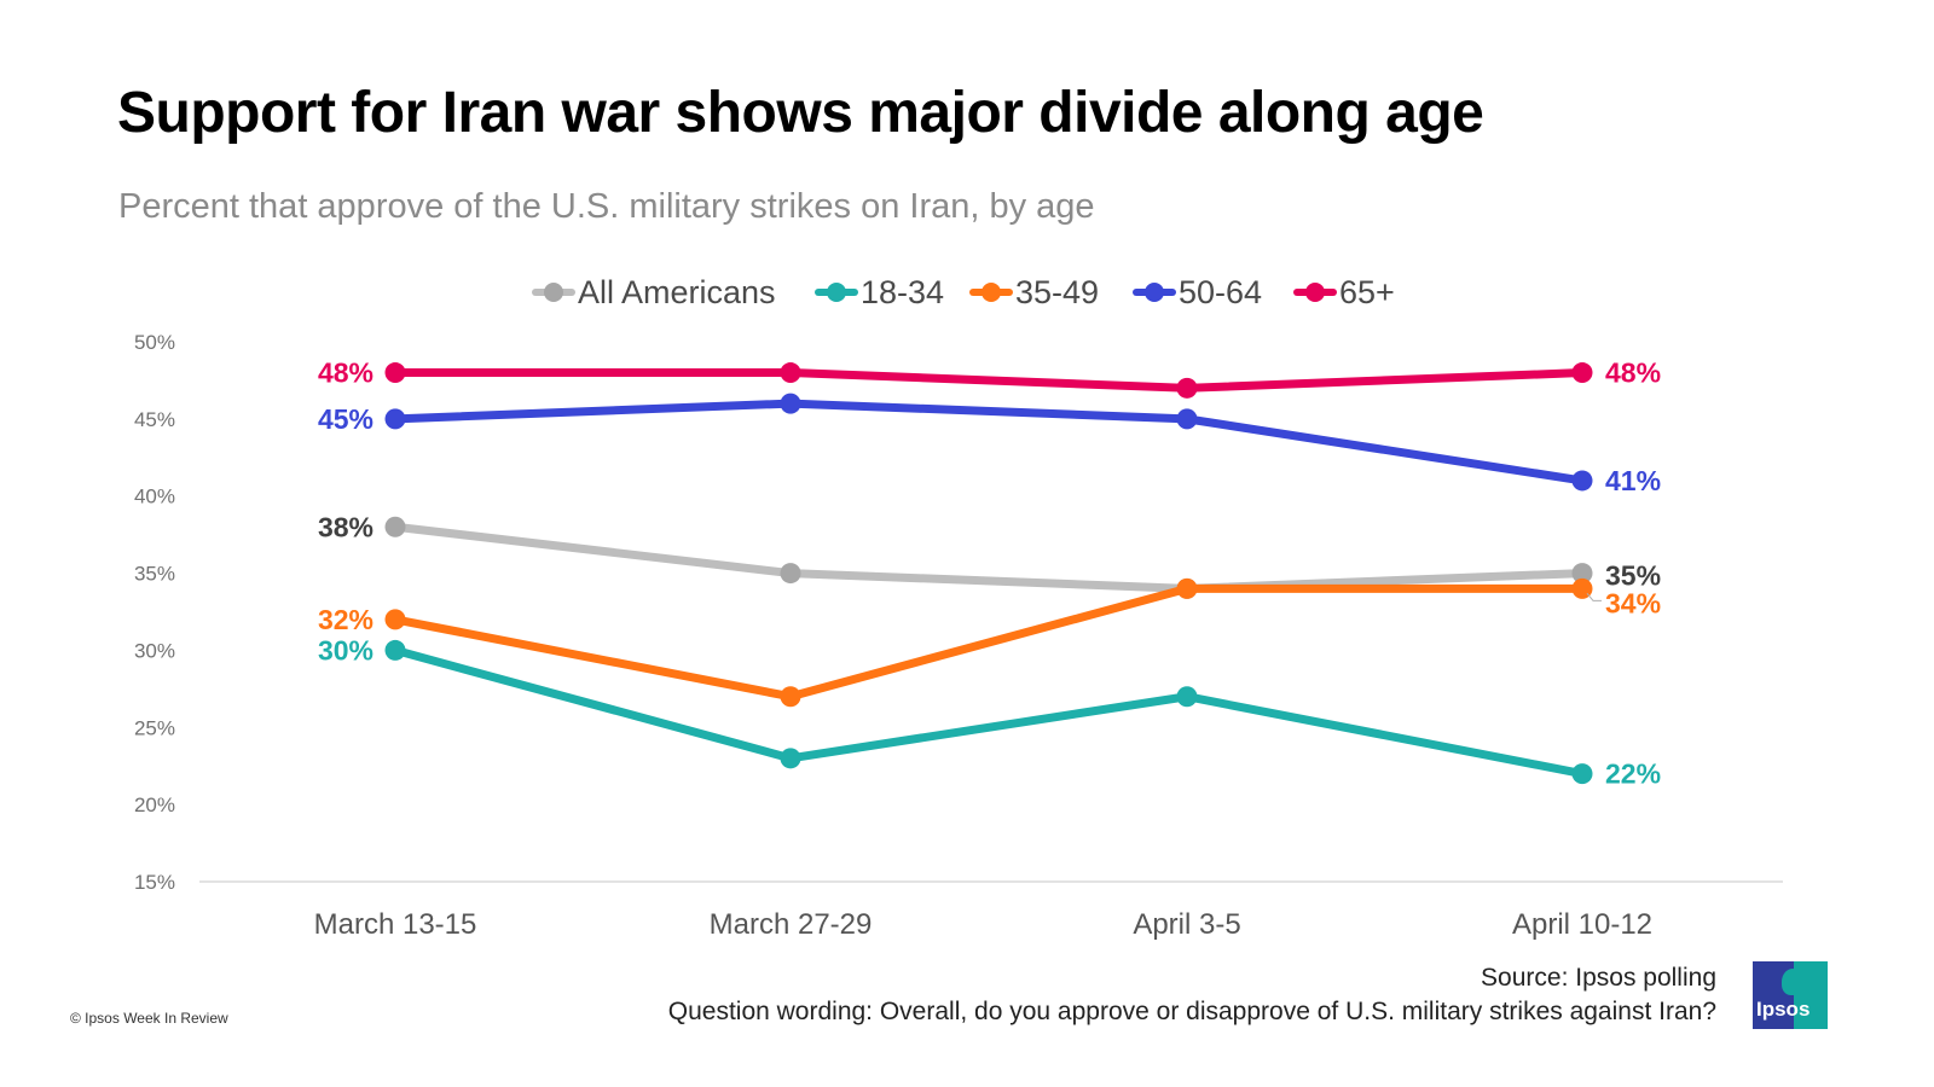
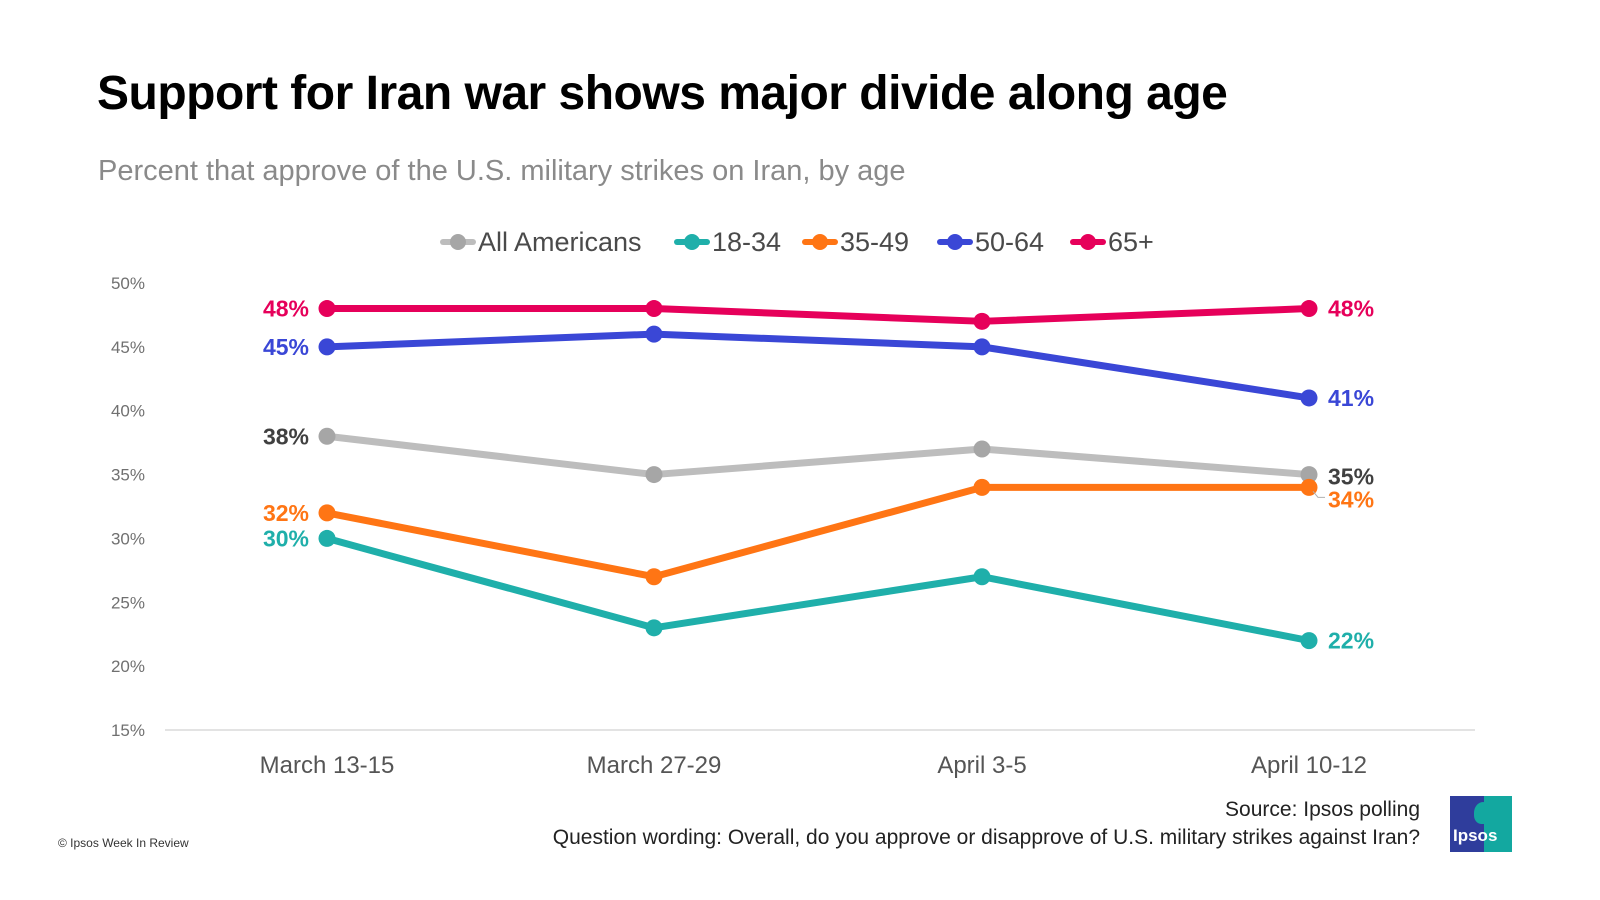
All Americans/April 3-5: 34% -> 37%
